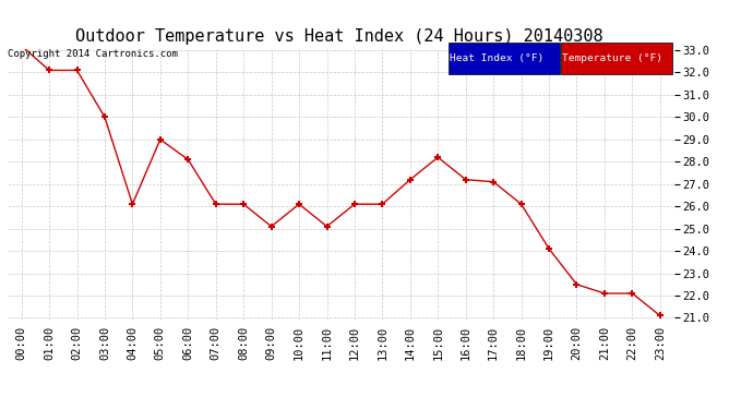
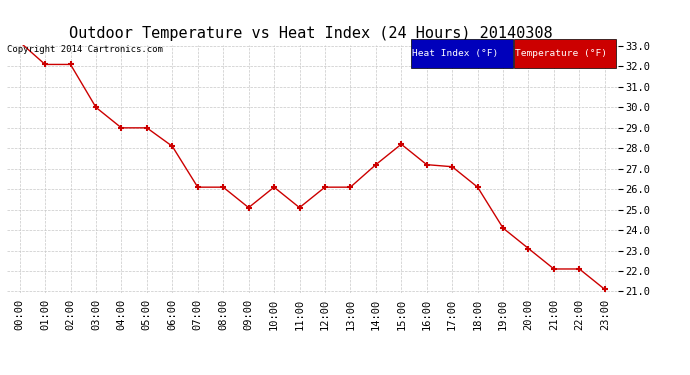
04:00: 26.1 -> 29.0
20:00: 22.5 -> 23.1
